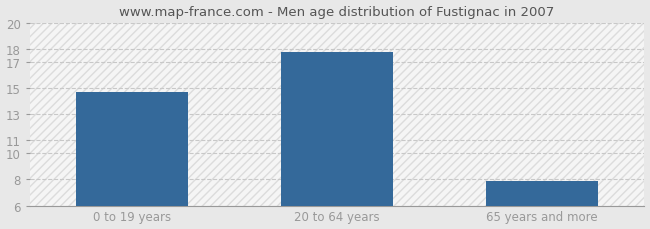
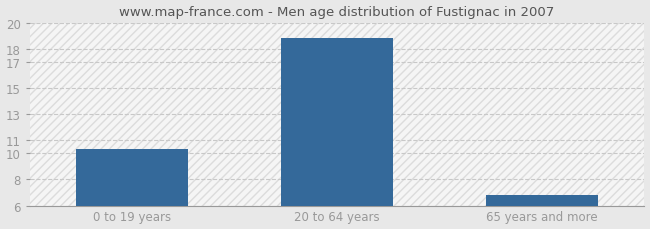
0 to 19 years: 14.7 -> 10.3
20 to 64 years: 17.8 -> 18.9
65 years and more: 7.9 -> 6.8
